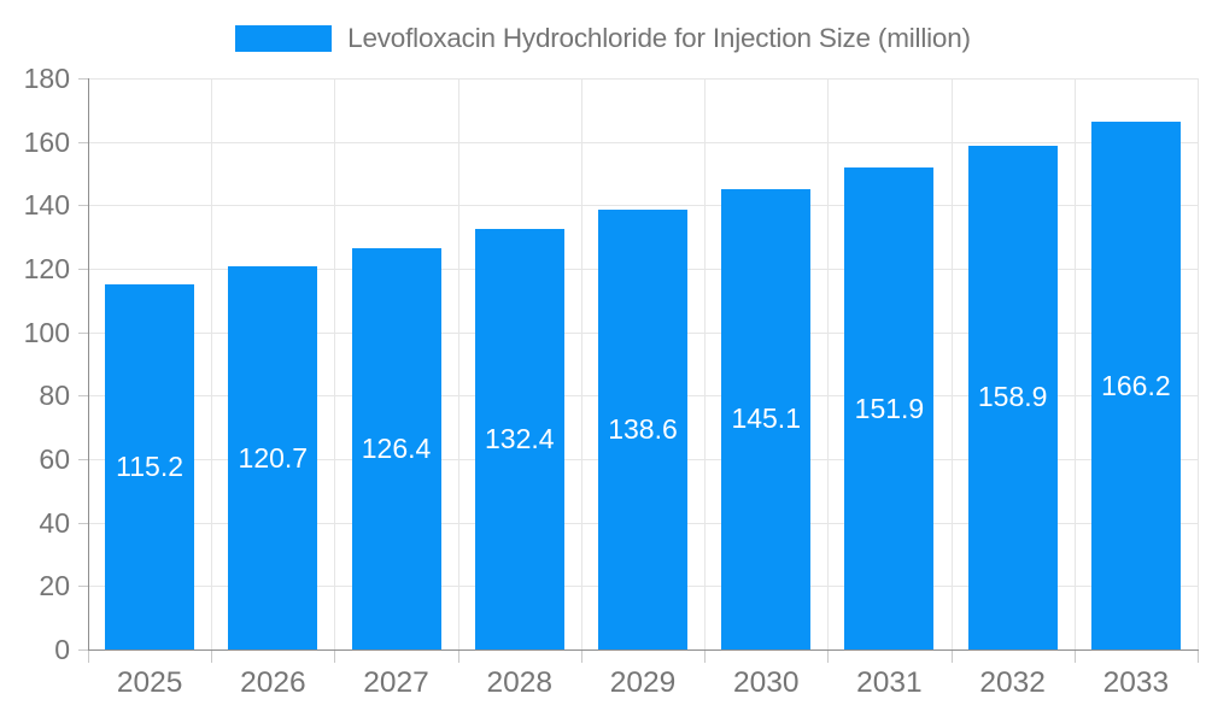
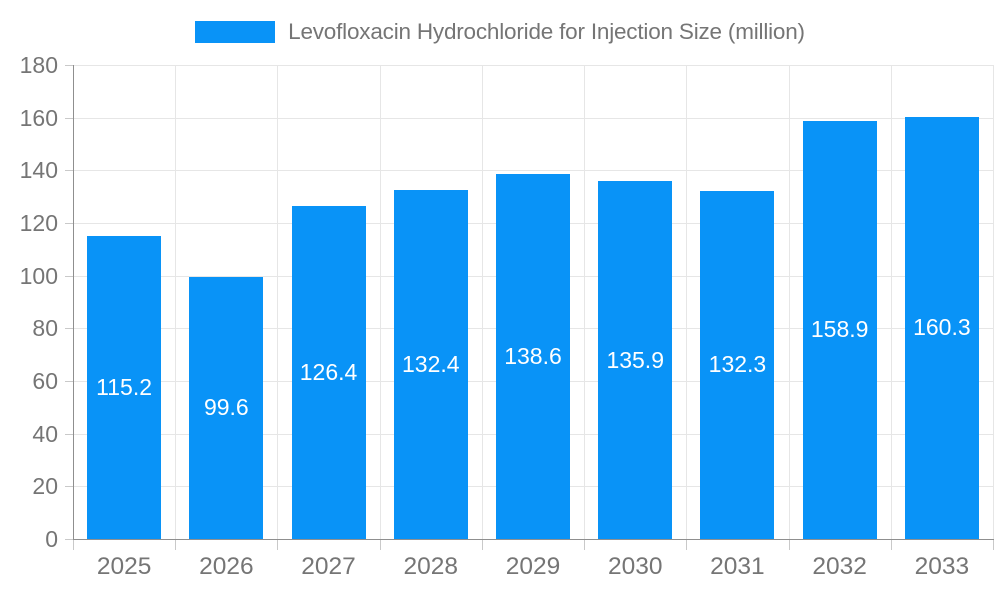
2026: 120.7 -> 99.6
2030: 145.1 -> 135.9
2031: 151.9 -> 132.3
2033: 166.2 -> 160.3
